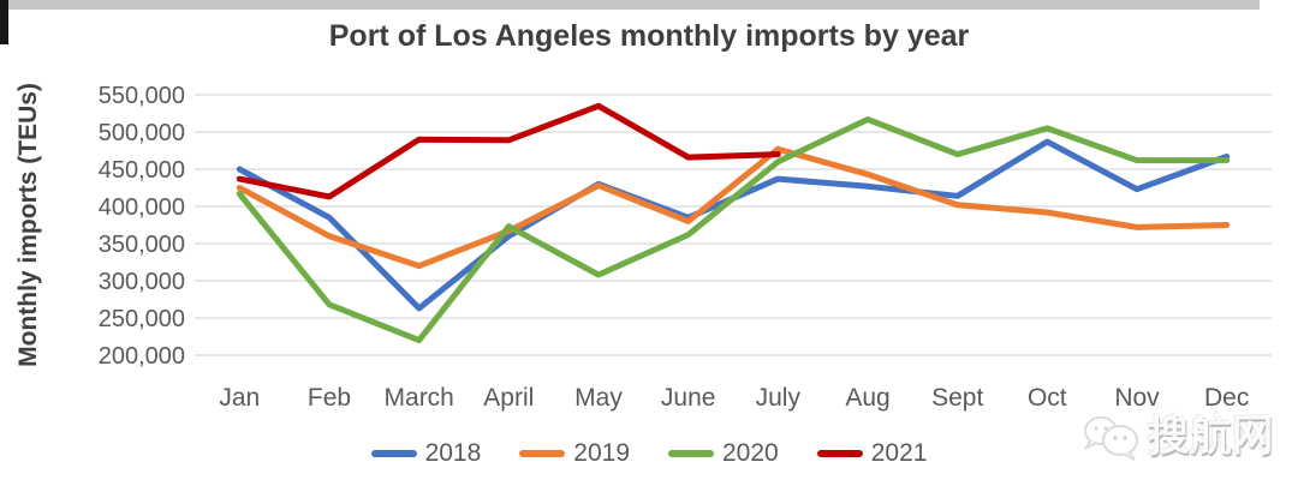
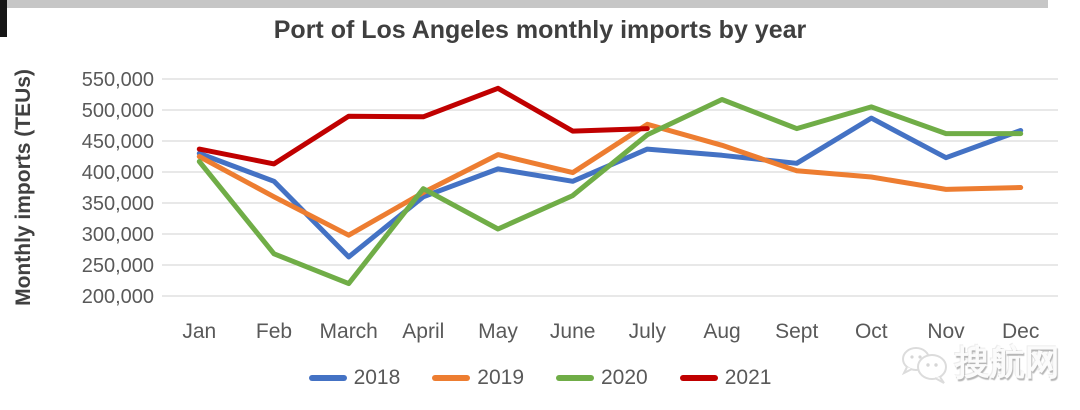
2018/Jan: 450000 -> 430000
2019/March: 320000 -> 300000
2018/May: 430000 -> 400000
2019/June: 380000 -> 400000
